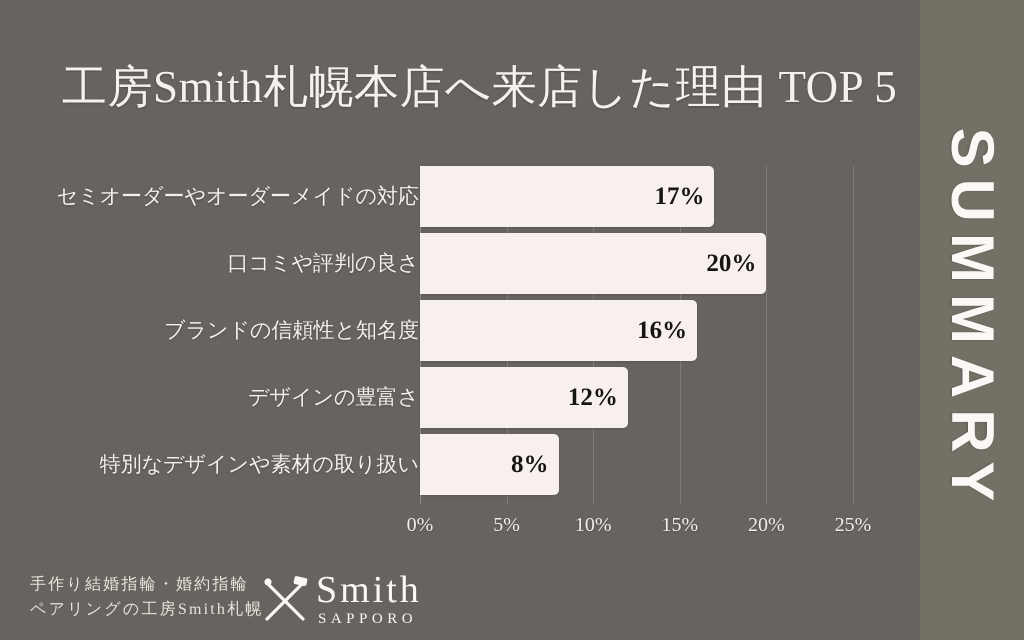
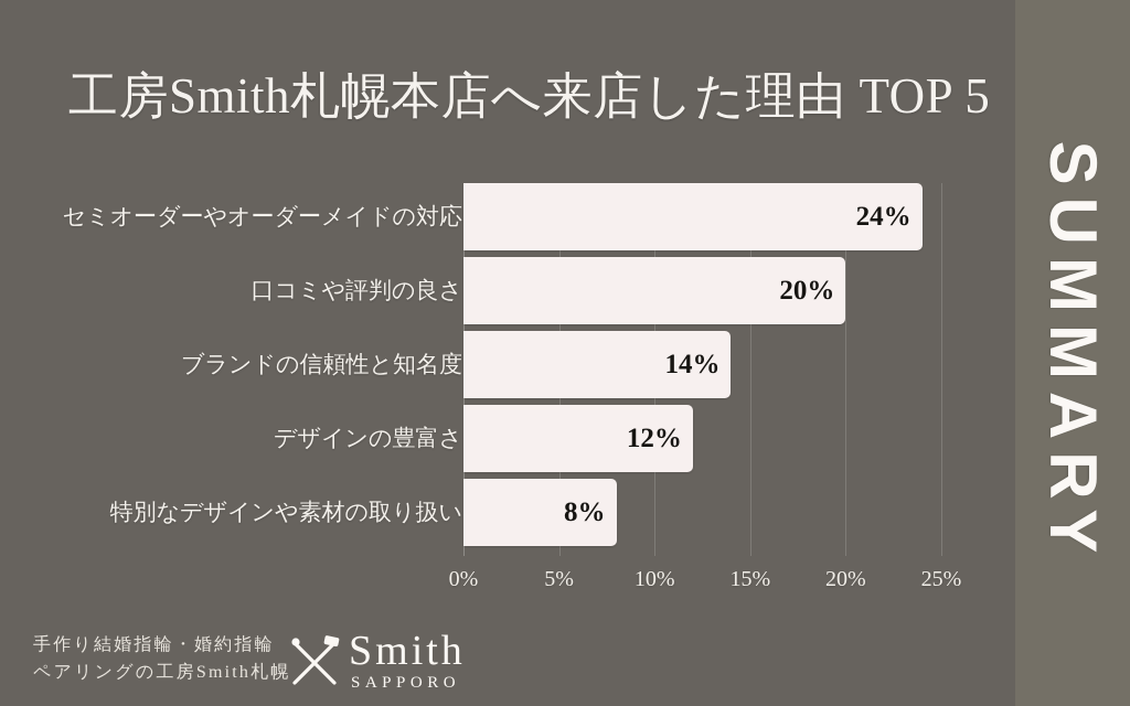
セミオーダーやオーダーメイドの対応: 17% -> 24%
ブランドの信頼性と知名度: 16% -> 14%
